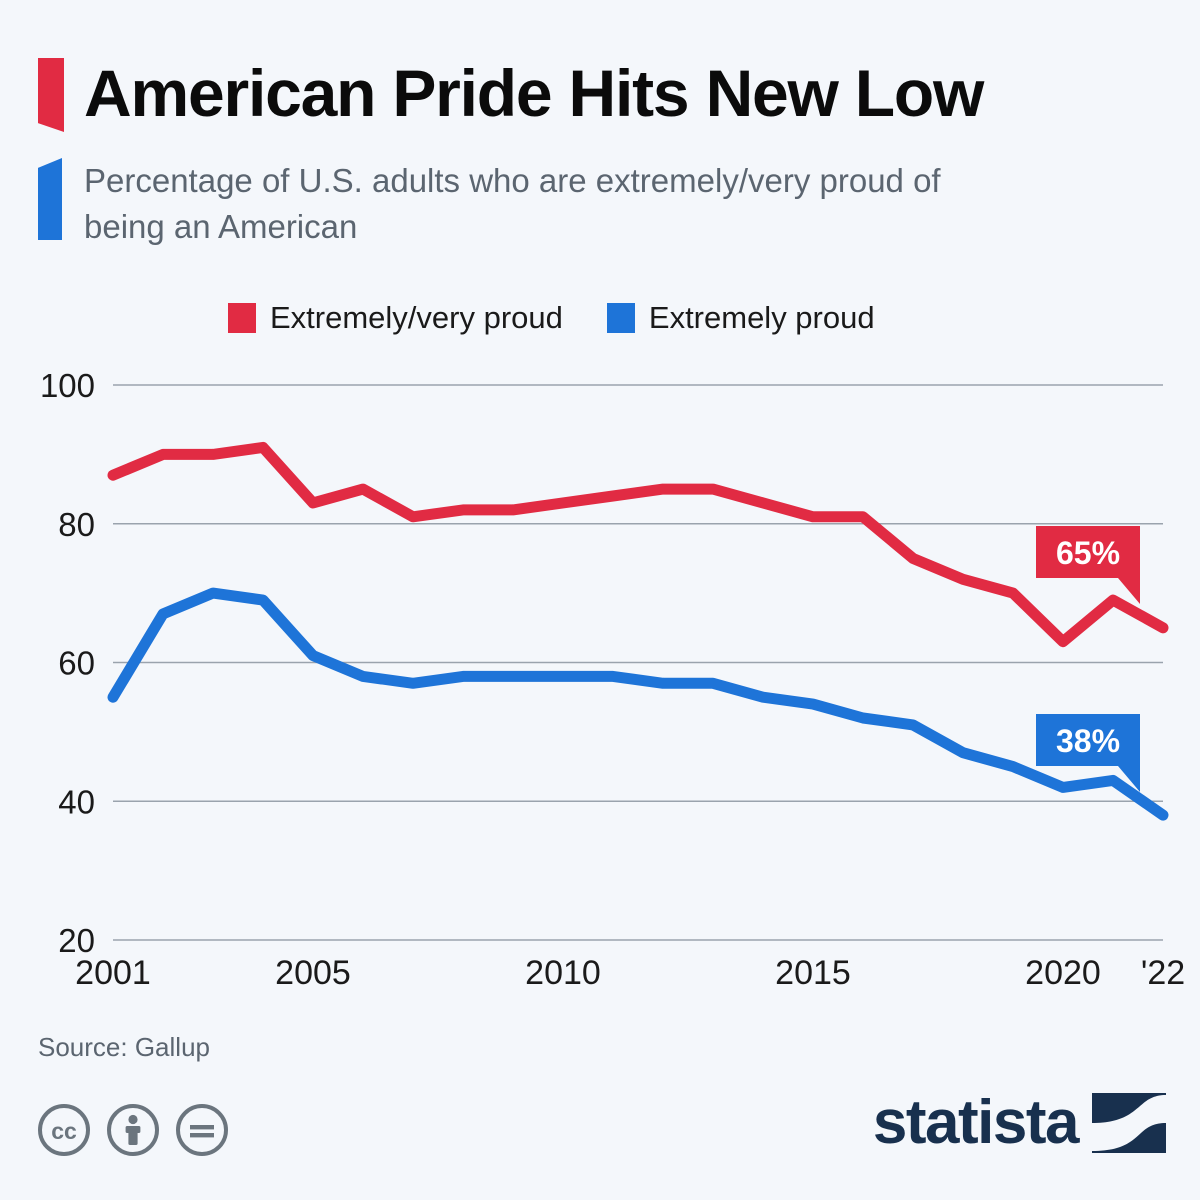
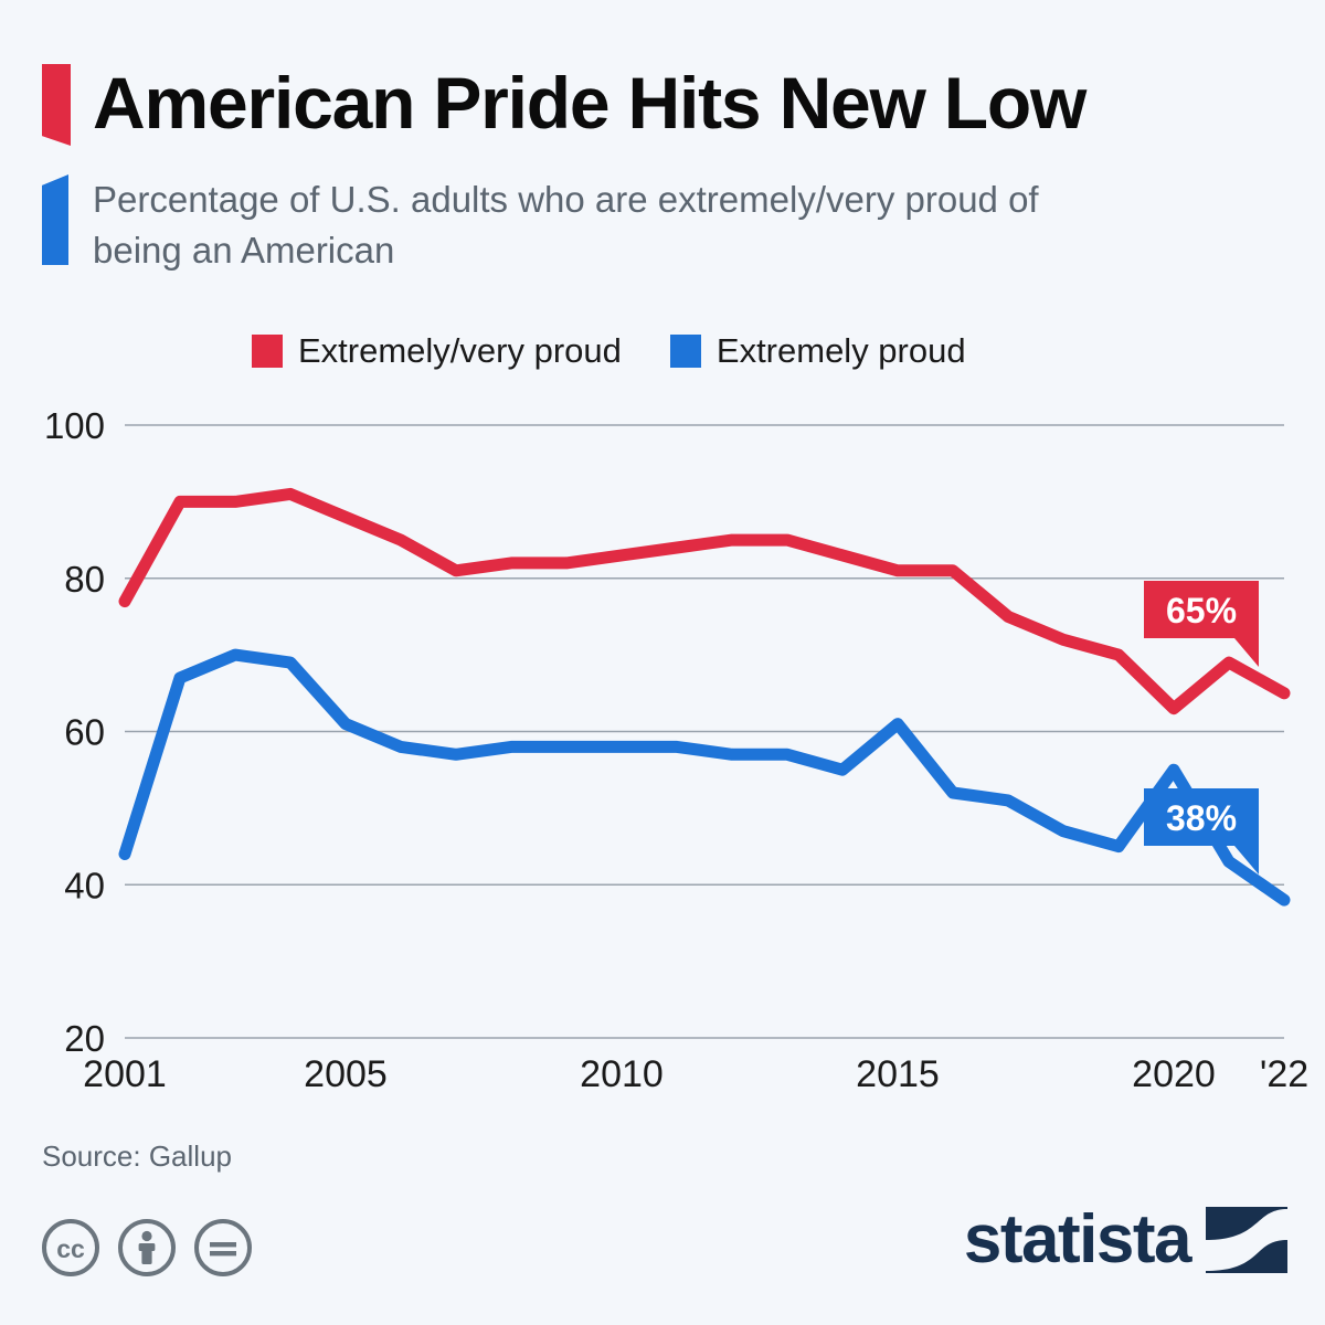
Extremely/very proud/2001: 87 -> 77
Extremely proud/2001: 55 -> 44
Extremely/very proud/2005: 83 -> 88
Extremely proud/2015: 54 -> 61
Extremely proud/2020: 42 -> 55
